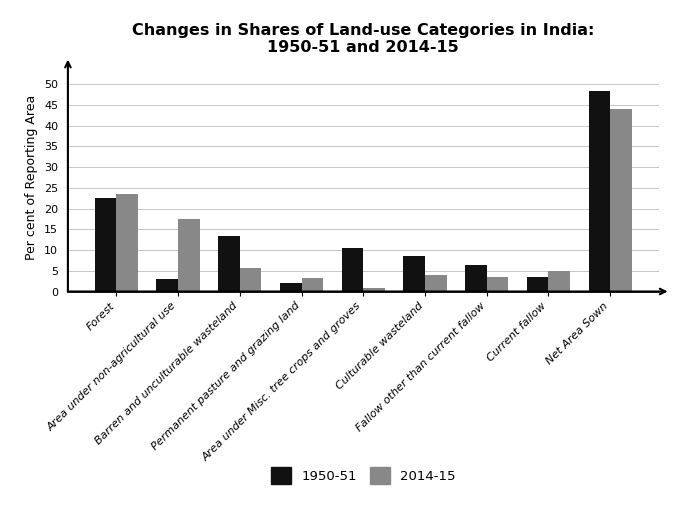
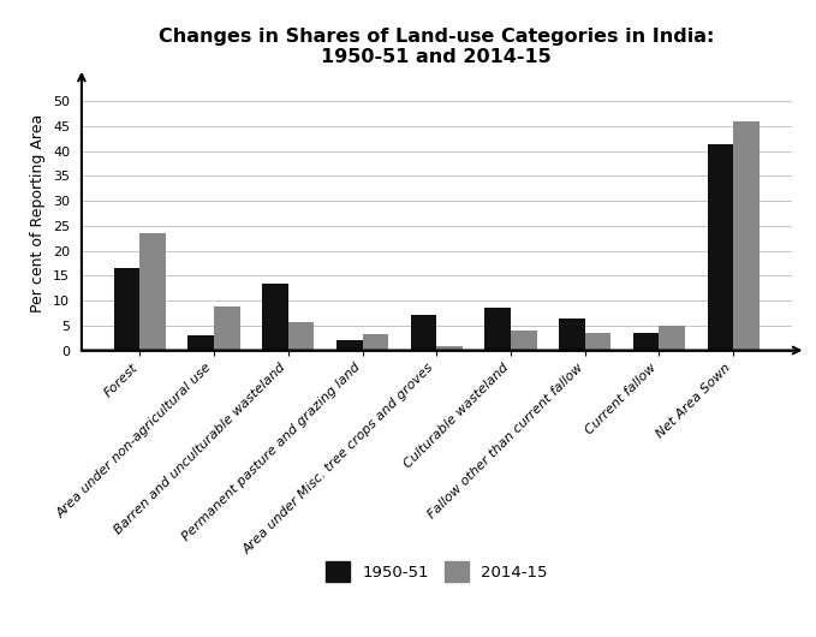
1950-51/Forest: 22.5 -> 16.5
2014-15/Area under non-agricultural use: 17.5 -> 8.8
1950-51/Area under Misc. tree crops and groves: 10.5 -> 7.0
1950-51/Net Area Sown: 48.5 -> 41.5
2014-15/Net Area Sown: 44.0 -> 46.0
